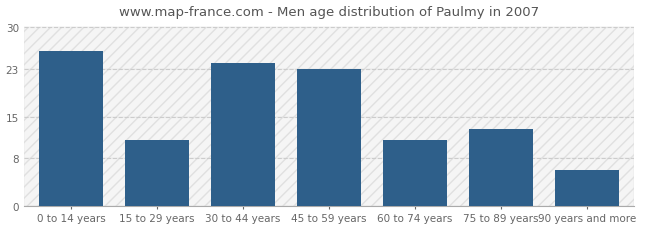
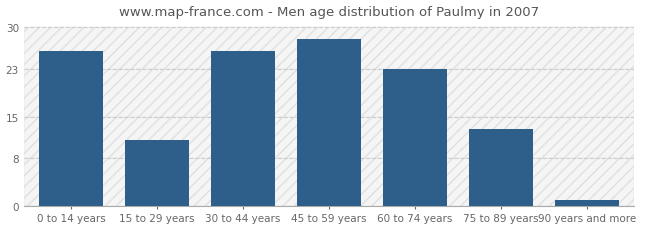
30 to 44 years: 24 -> 26
45 to 59 years: 23 -> 28
60 to 74 years: 11 -> 23
90 years and more: 6 -> 1
